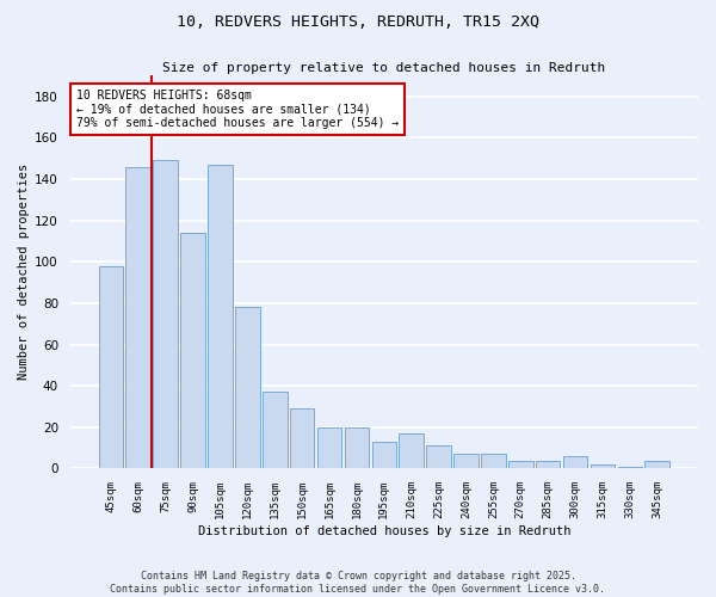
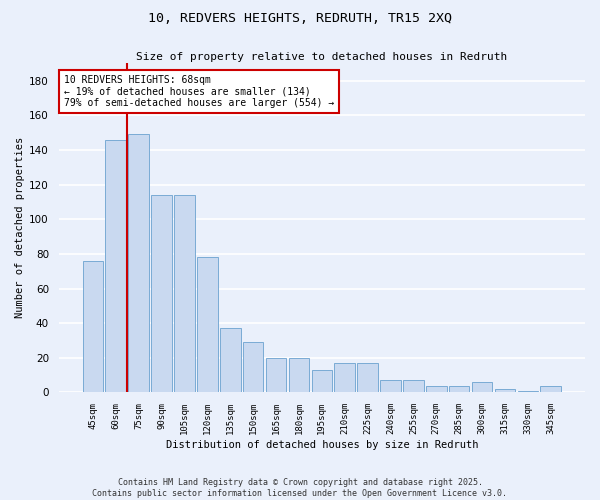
45sqm: 98 -> 76
105sqm: 147 -> 114
225sqm: 11 -> 17
